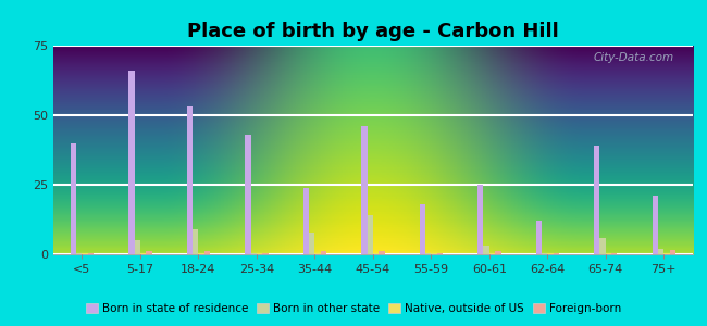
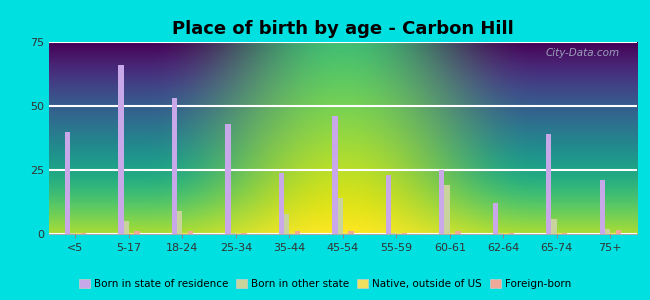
Born in state of residence/55-59: 18 -> 23
Born in other state/60-61: 3.0 -> 19.0
